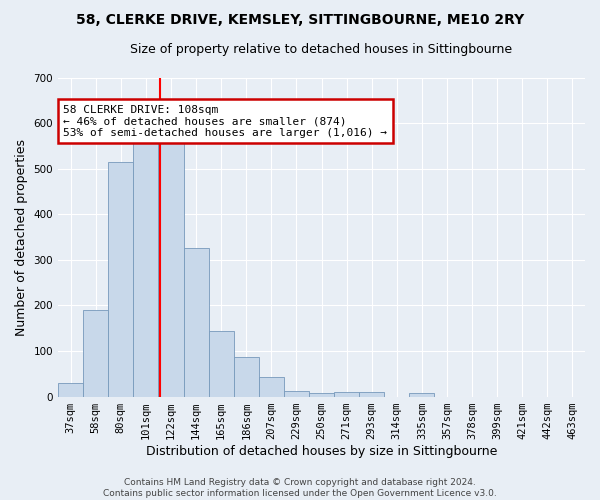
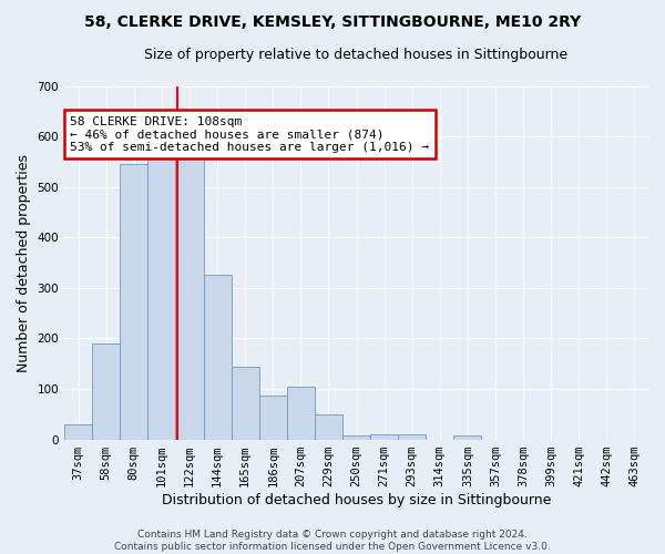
80sqm: 515 -> 545
207sqm: 42 -> 105
229sqm: 12 -> 50
